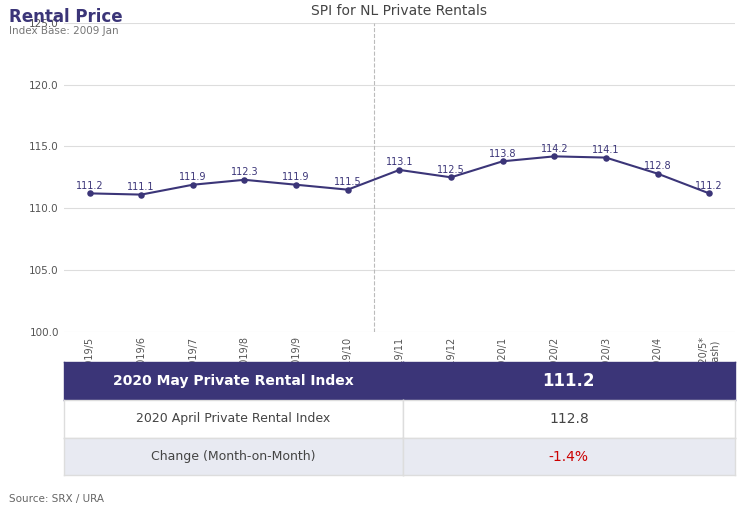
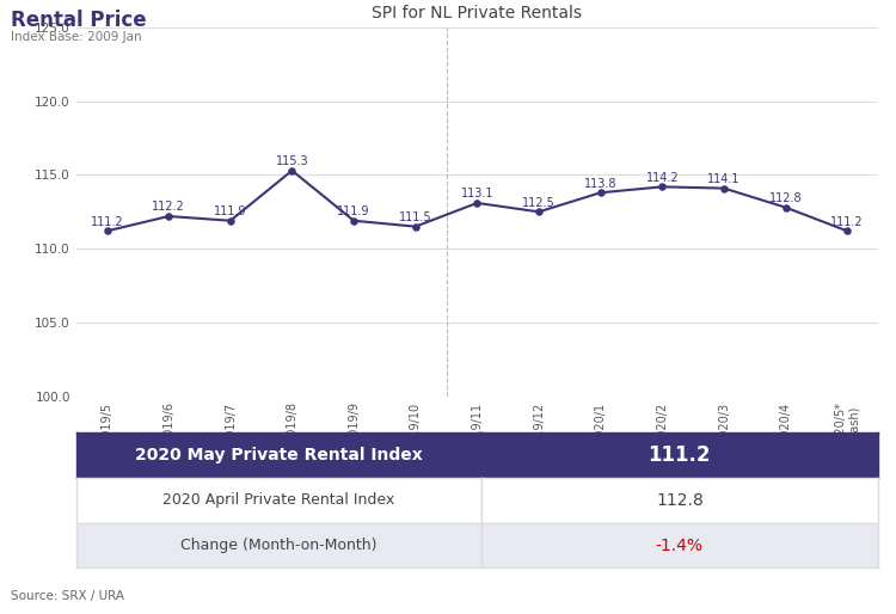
2019/6: 111.1 -> 112.2
2019/8: 112.3 -> 115.3
